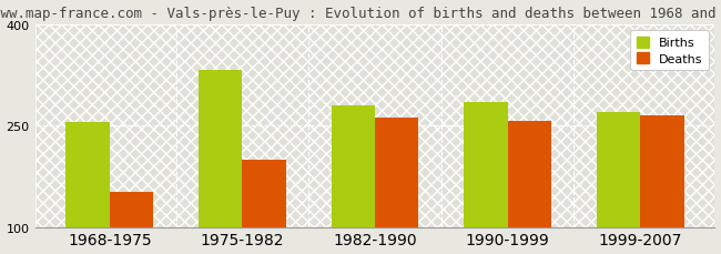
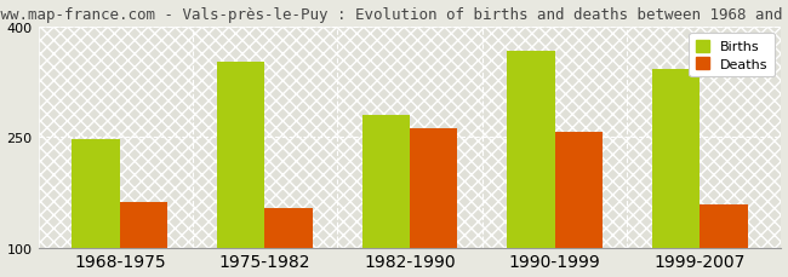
Births/1968-1975: 255 -> 246
Deaths/1968-1975: 152 -> 162
Births/1975-1982: 332 -> 352
Deaths/1975-1982: 200 -> 154
Births/1990-1999: 285 -> 366
Births/1999-2007: 270 -> 342
Deaths/1999-2007: 265 -> 158
